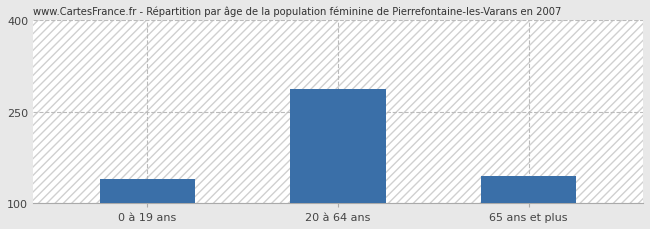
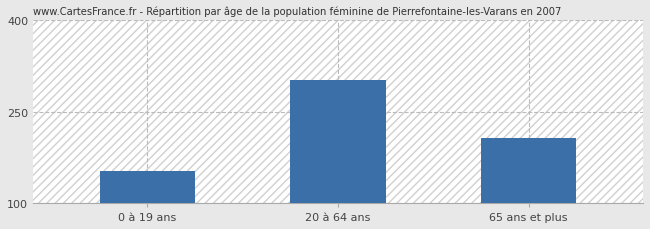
0 à 19 ans: 140 -> 152
20 à 64 ans: 287 -> 302
65 ans et plus: 145 -> 206
